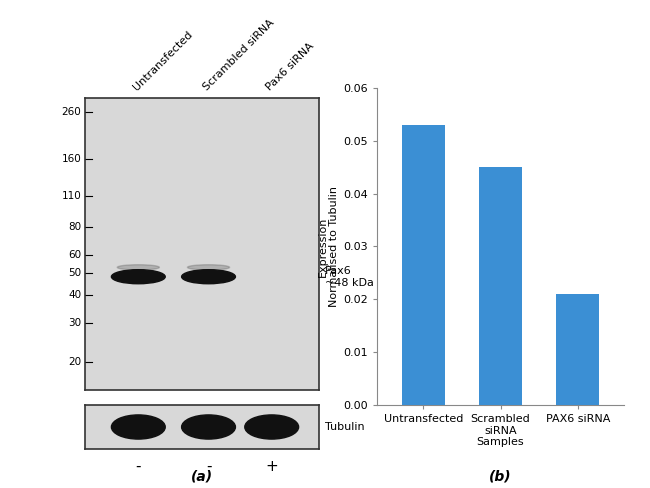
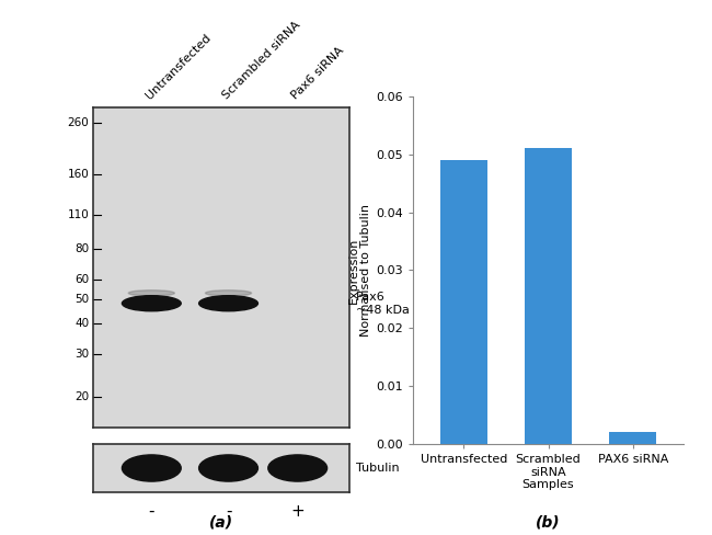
Untransfected: 0.053 -> 0.049
Scrambled siRNA Samples: 0.045 -> 0.051
PAX6 siRNA: 0.021 -> 0.002
